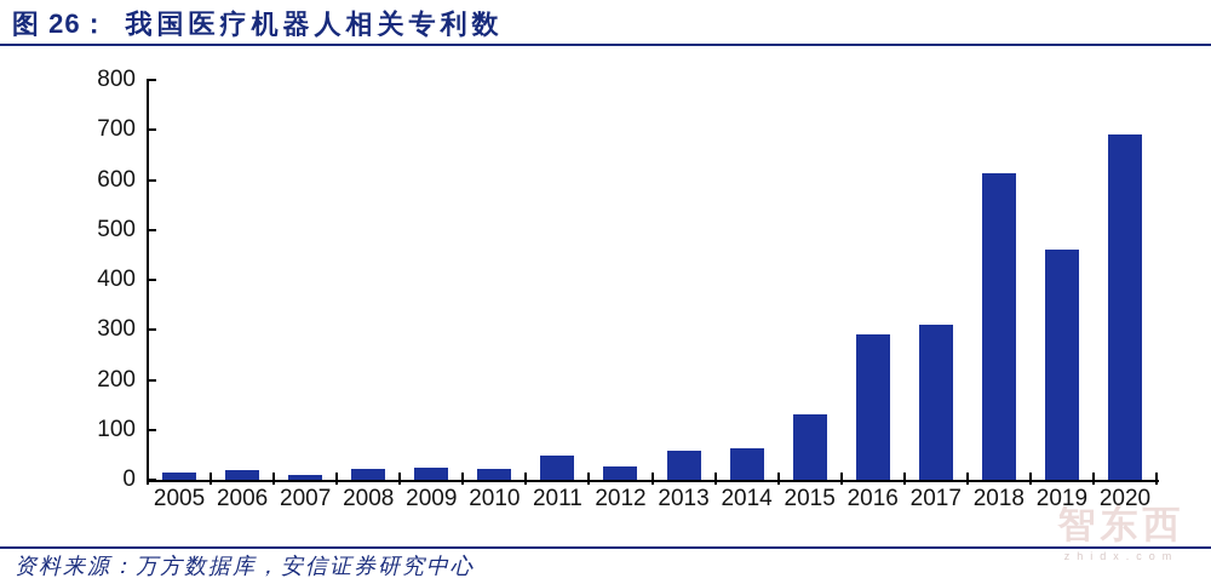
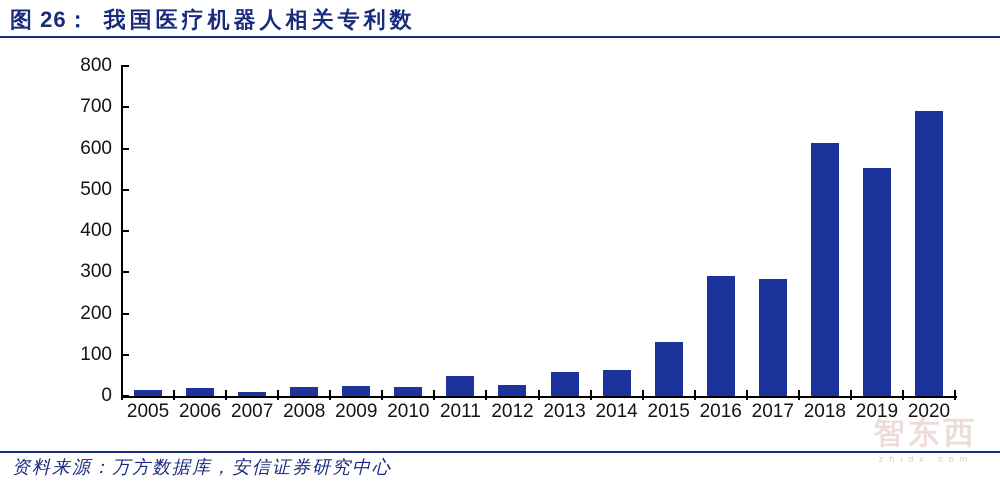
2017: 310 -> 280
2019: 460 -> 550
